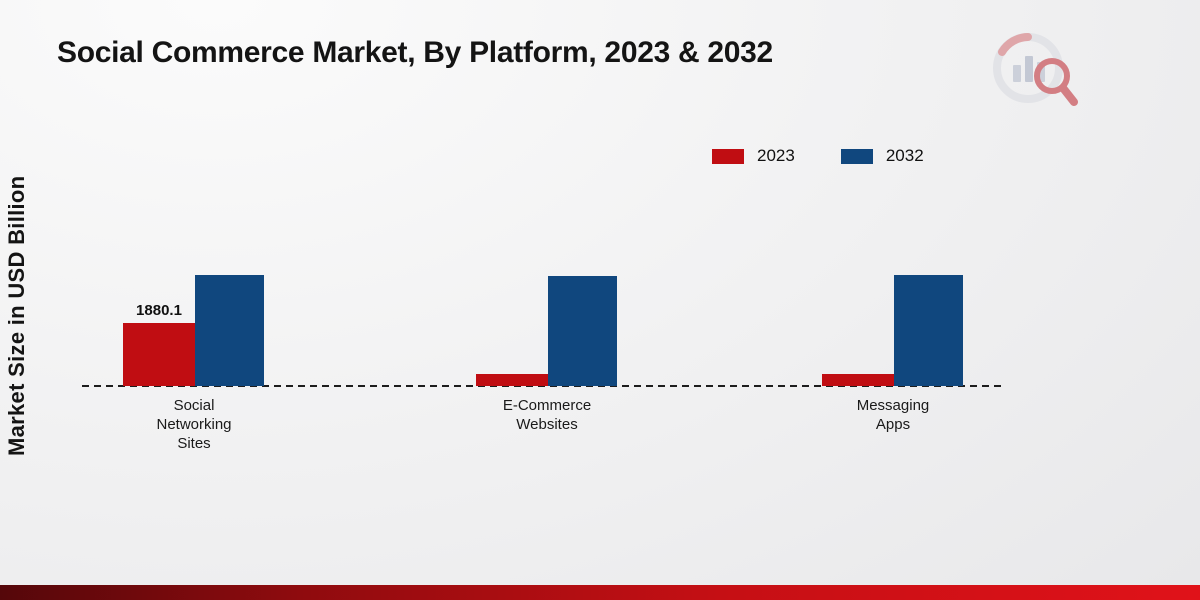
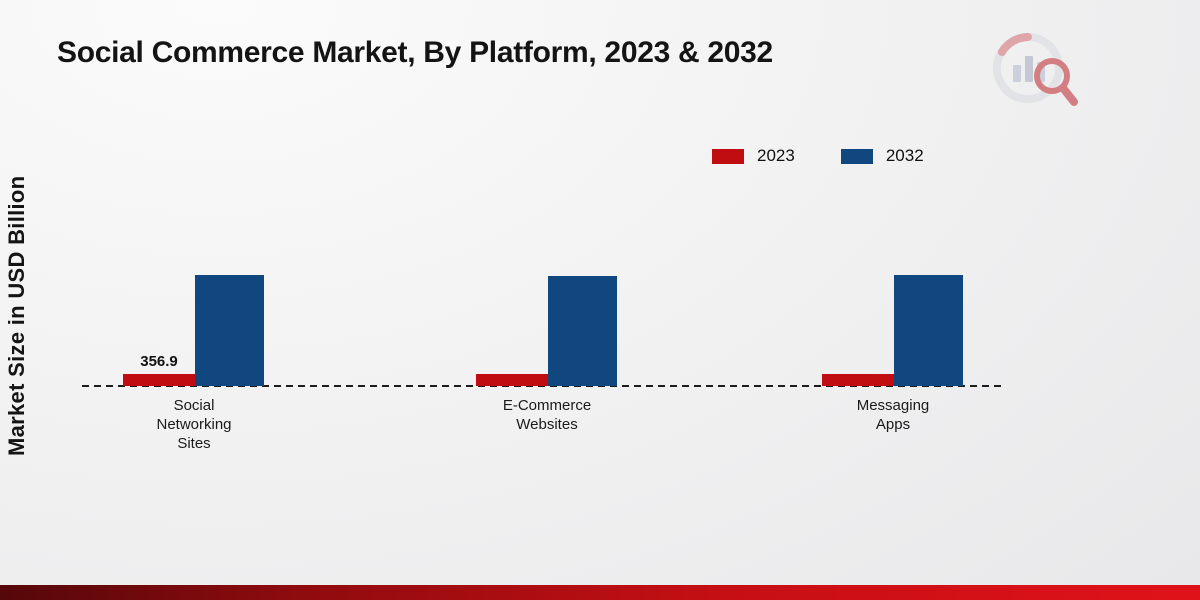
2023/Social Networking Sites: 1880.1 -> 356.9
